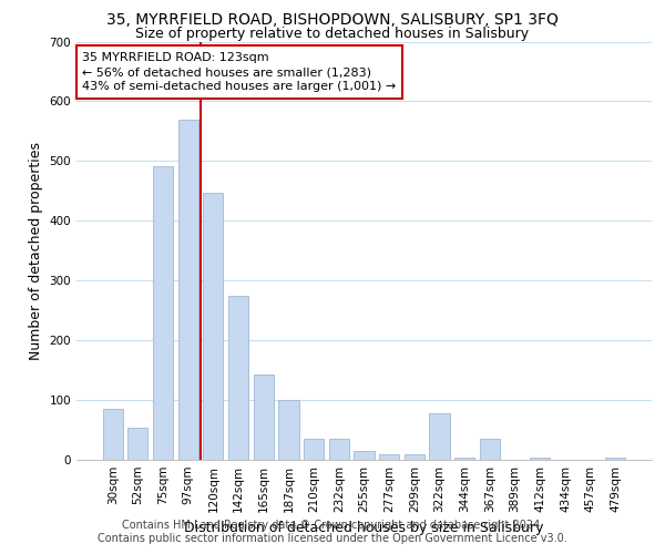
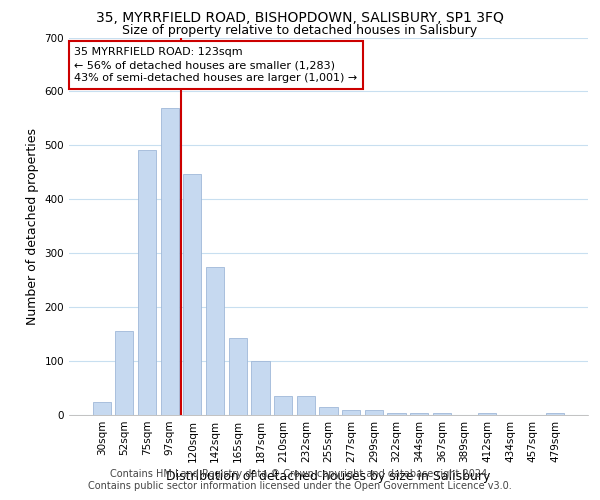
30sqm: 86 -> 25
52sqm: 54 -> 155
322sqm: 78 -> 4
367sqm: 36 -> 4
